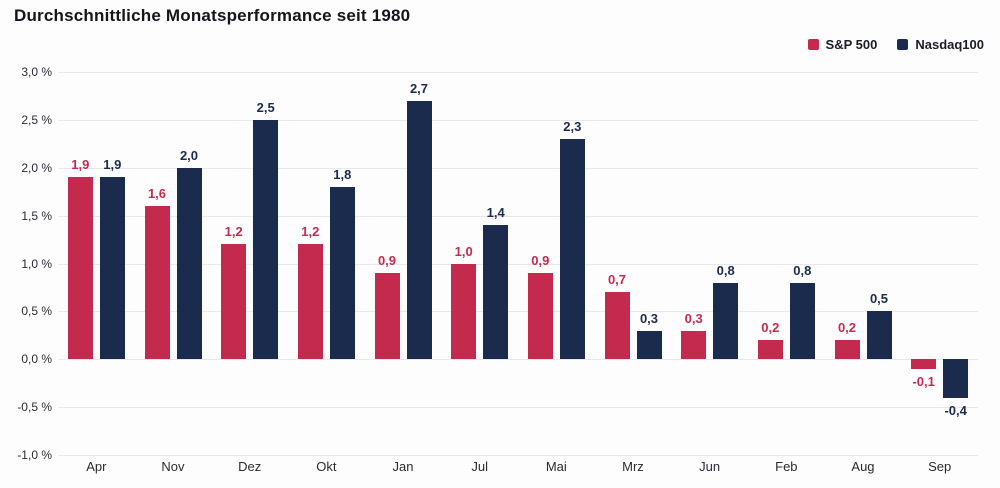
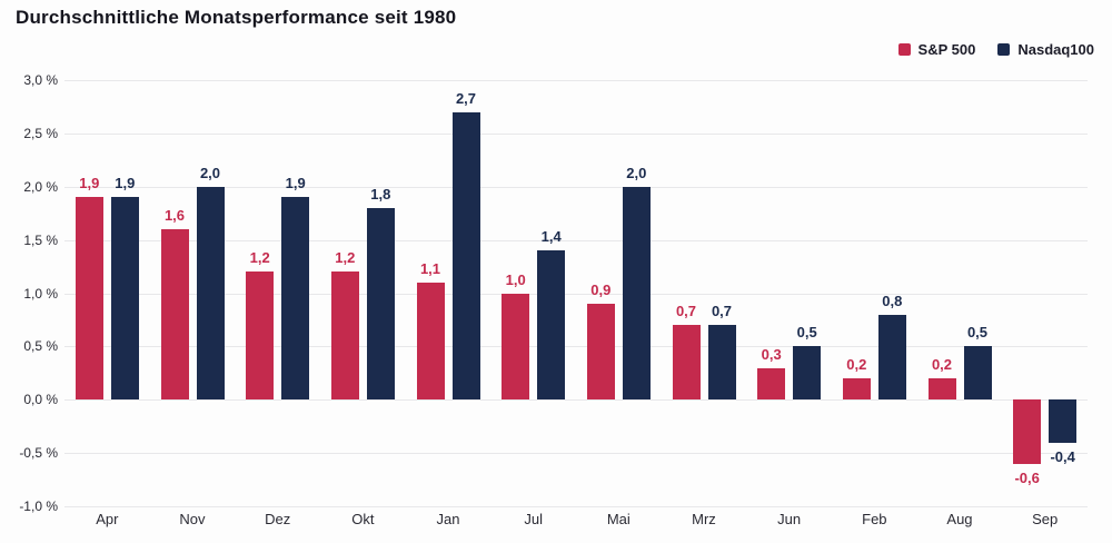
Nasdaq100/Dez: 2,5 -> 1,9
S&P 500/Jan: 0,9 -> 1,1
Nasdaq100/Mai: 2,3 -> 2,0
Nasdaq100/Mrz: 0,3 -> 0,7
Nasdaq100/Jun: 0,8 -> 0,5
S&P 500/Sep: -0,1 -> -0,6
